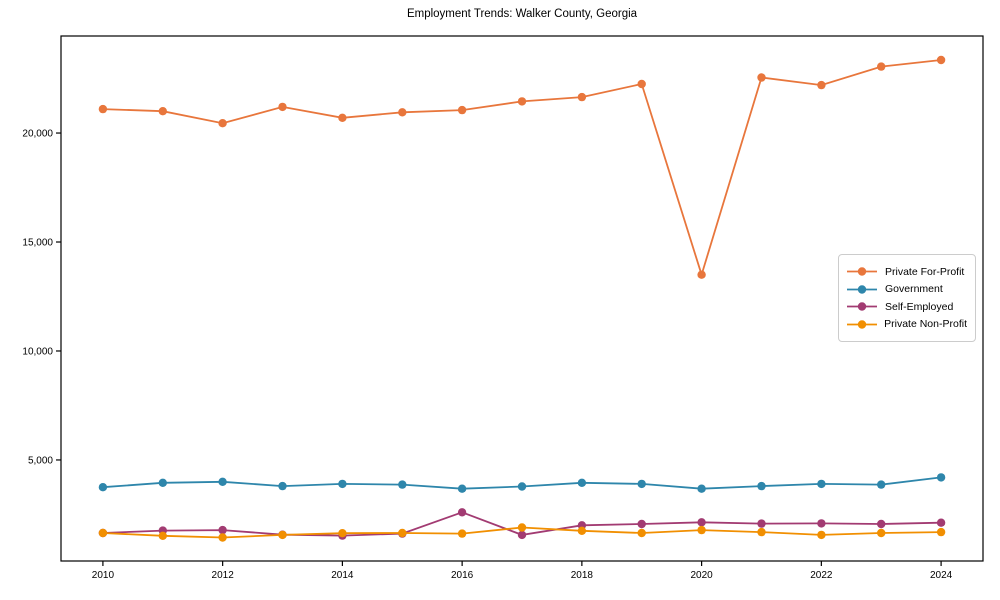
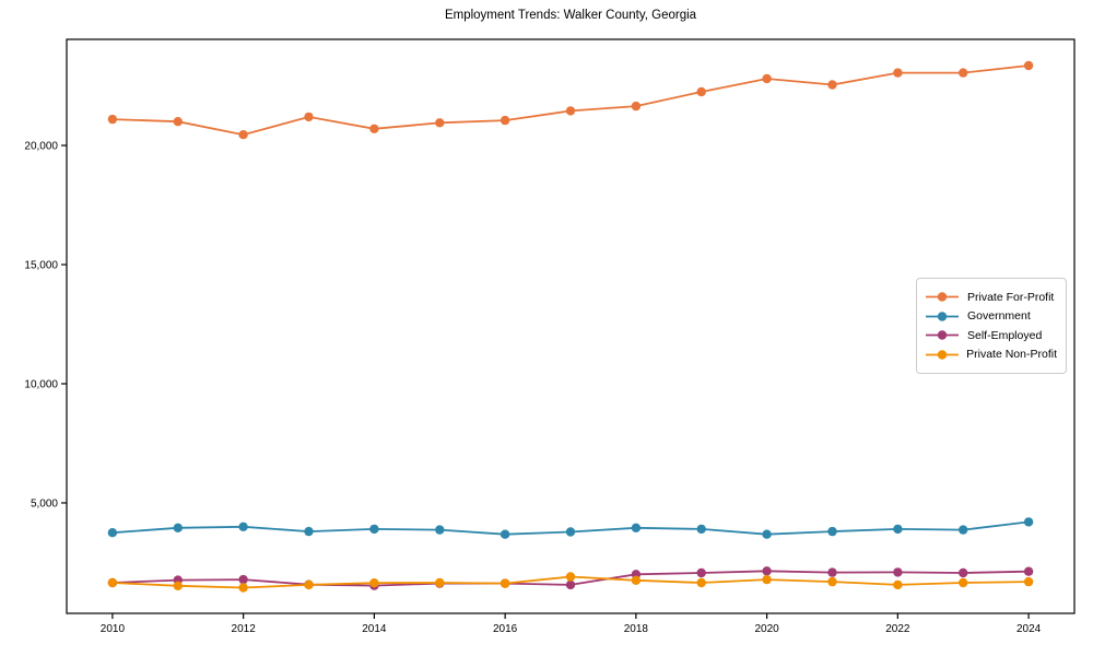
Self-Employed/2016: 2600 -> 1600
Private For-Profit/2020: 13500 -> 22800
Private For-Profit/2022: 22200 -> 23000
